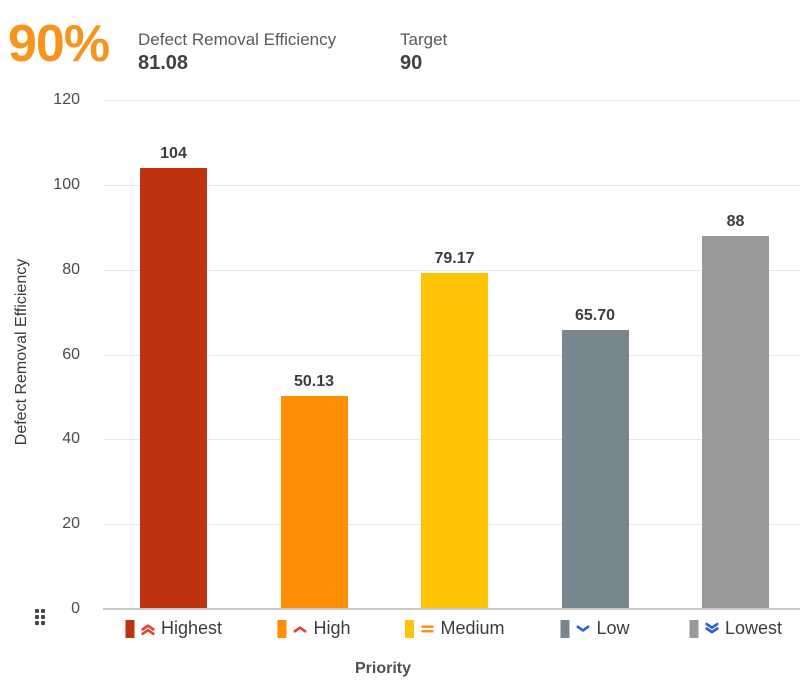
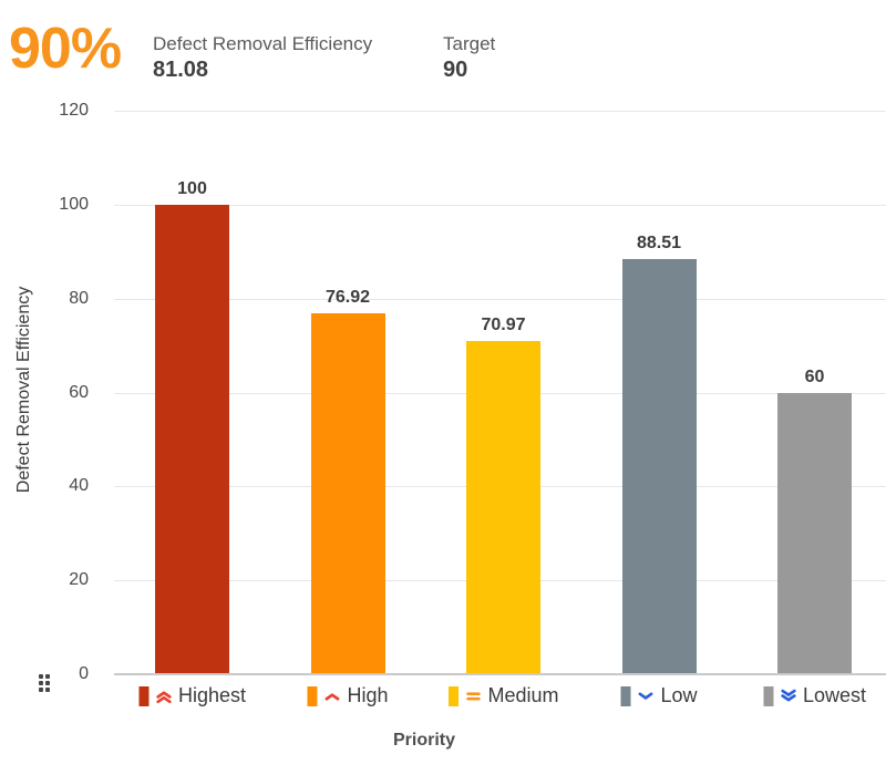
Highest: 104 -> 100
High: 50.13 -> 76.92
Medium: 79.17 -> 70.97
Low: 65.70 -> 88.51
Lowest: 88 -> 60
